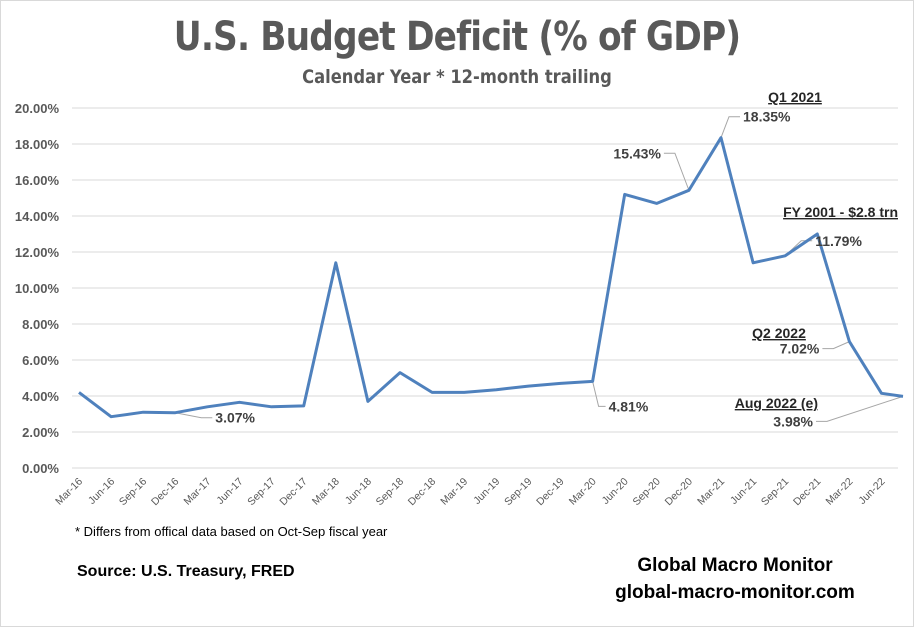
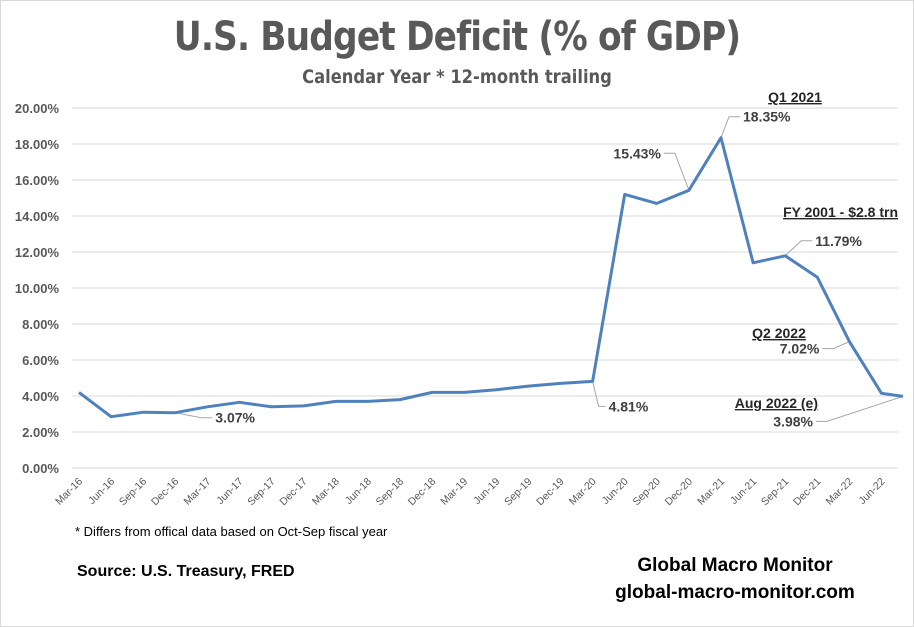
Mar-18: 11.4% -> 3.7%
Sep-18: 5.3% -> 3.8%
Dec-21: 13.0% -> 10.6%
